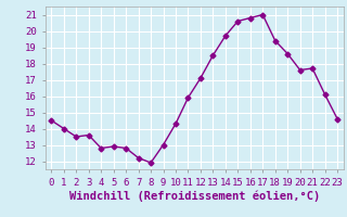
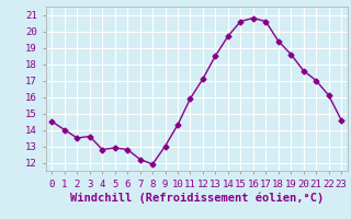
17: 21.0 -> 20.6
21: 17.7 -> 17.0
